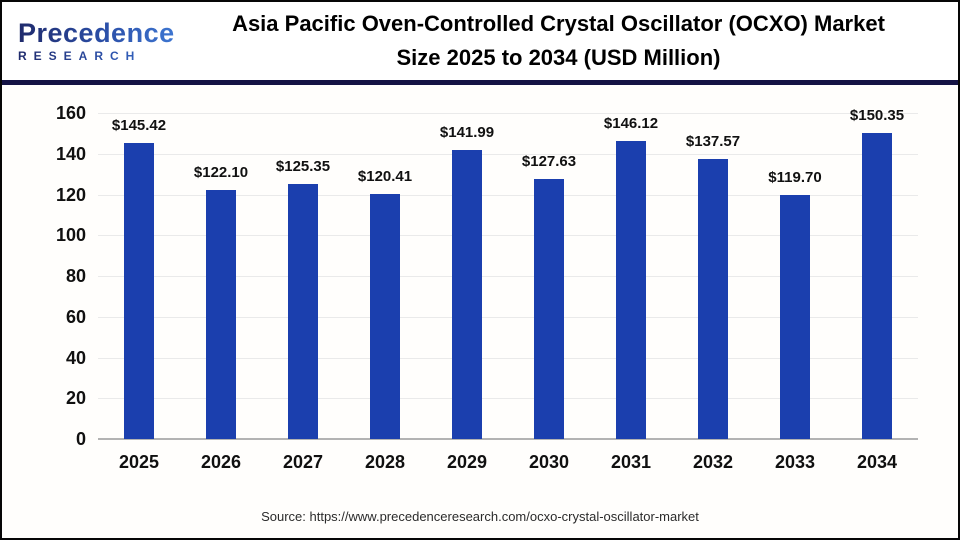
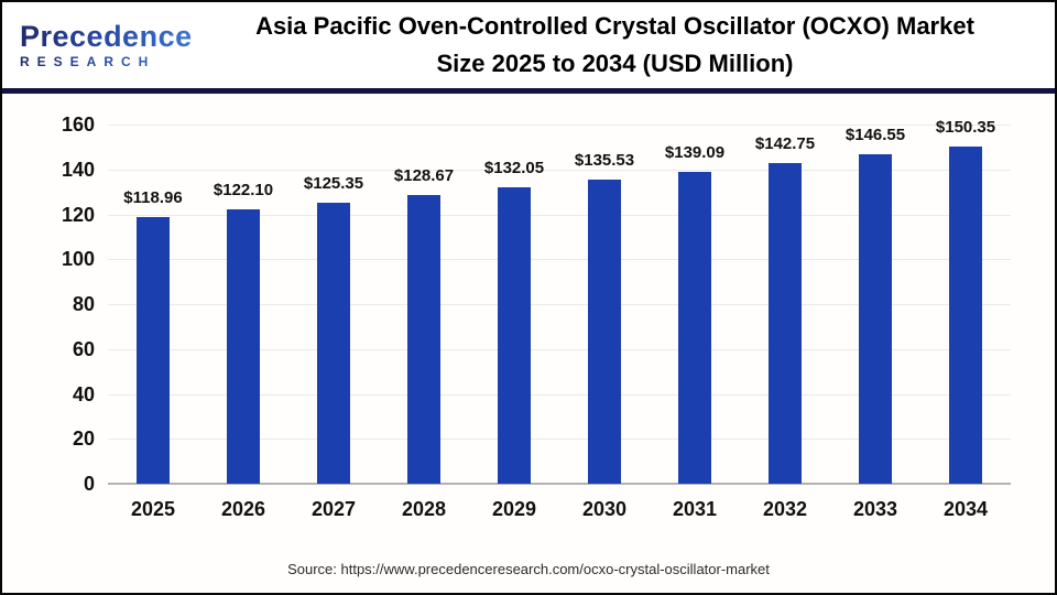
2025: $145.42 -> $118.96
2028: $120.41 -> $128.67
2029: $141.99 -> $132.05
2030: $127.63 -> $135.53
2031: $146.12 -> $139.09
2032: $137.57 -> $142.75
2033: $119.70 -> $146.55
